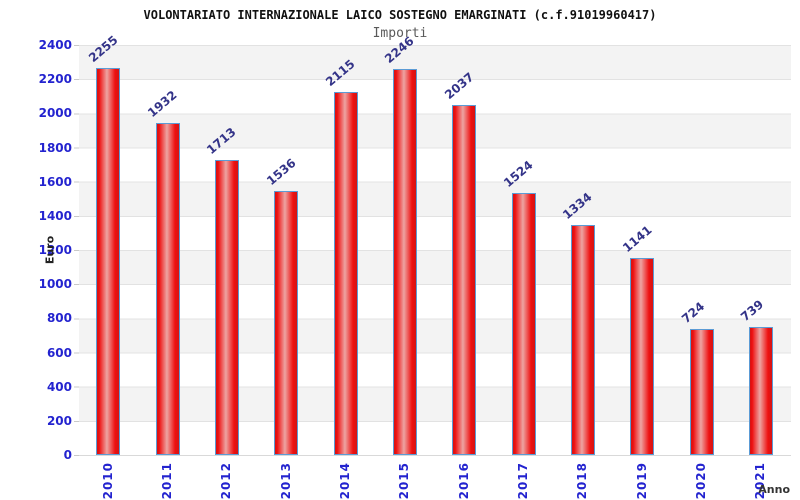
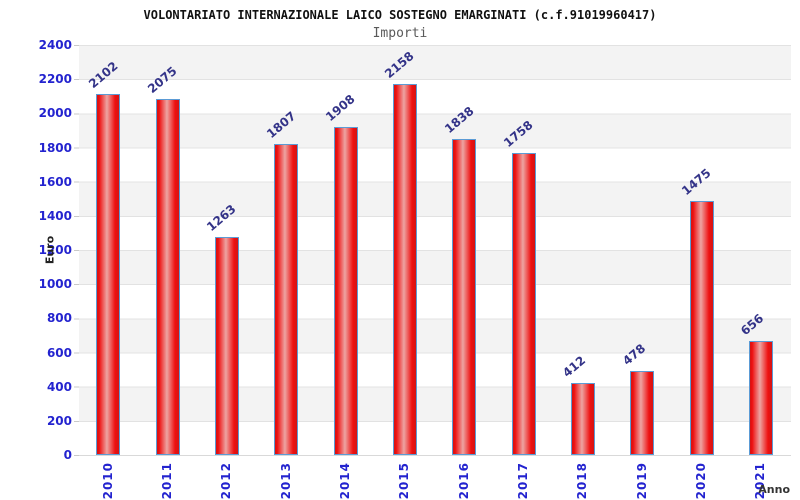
2010: 2255 -> 2102
2011: 1932 -> 2075
2012: 1713 -> 1263
2013: 1536 -> 1807
2014: 2115 -> 1908
2015: 2246 -> 2158
2016: 2037 -> 1838
2017: 1524 -> 1758
2018: 1334 -> 412
2019: 1141 -> 478
2020: 724 -> 1475
2021: 739 -> 656
